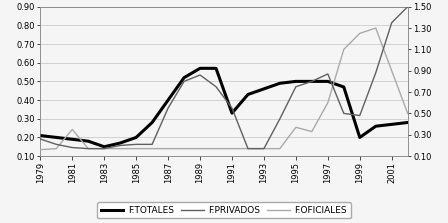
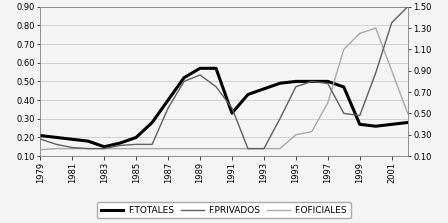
F.OFICIALES/1981: 0.35 -> 0.17
F.OFICIALES/1995: 0.37 -> 0.30
F.PRIVADOS/1997: 0.87 -> 0.78
F.TOTALES/1999: 0.20 -> 0.27
